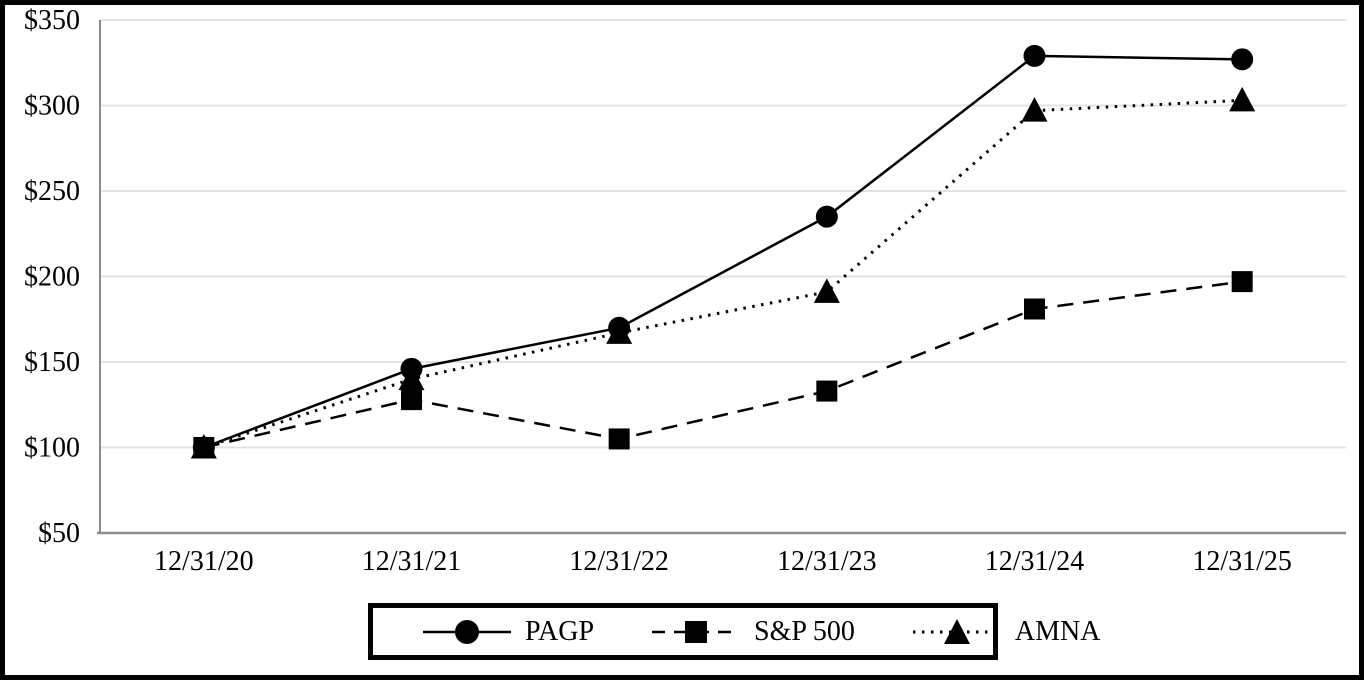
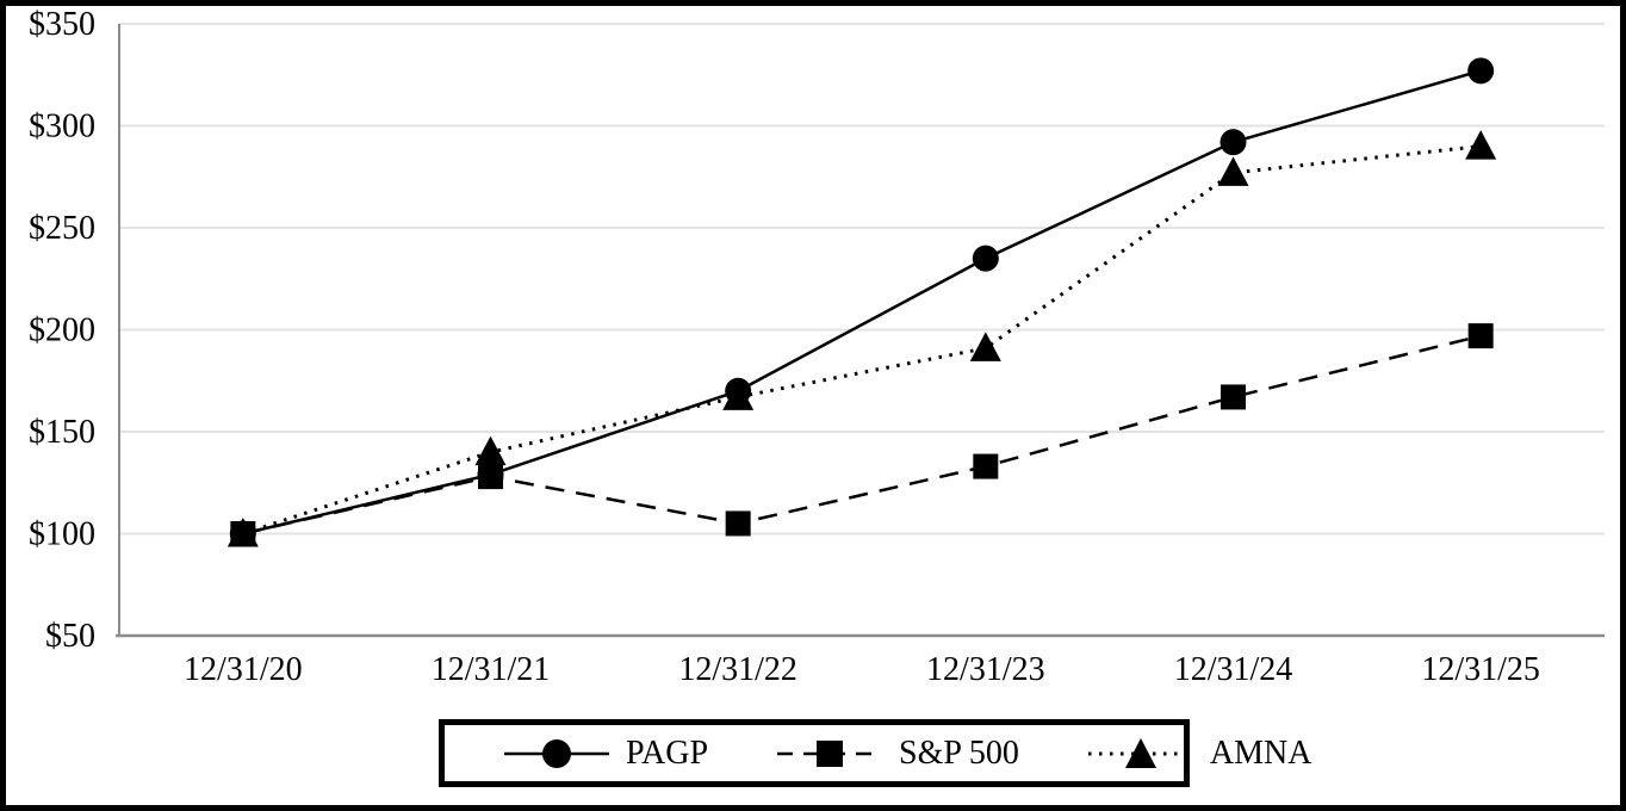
PAGP/12/31/21: $146 -> $129
PAGP/12/31/24: $329 -> $292
S&P 500/12/31/24: $181 -> $167
AMNA/12/31/24: $297 -> $277
AMNA/12/31/25: $303 -> $290
